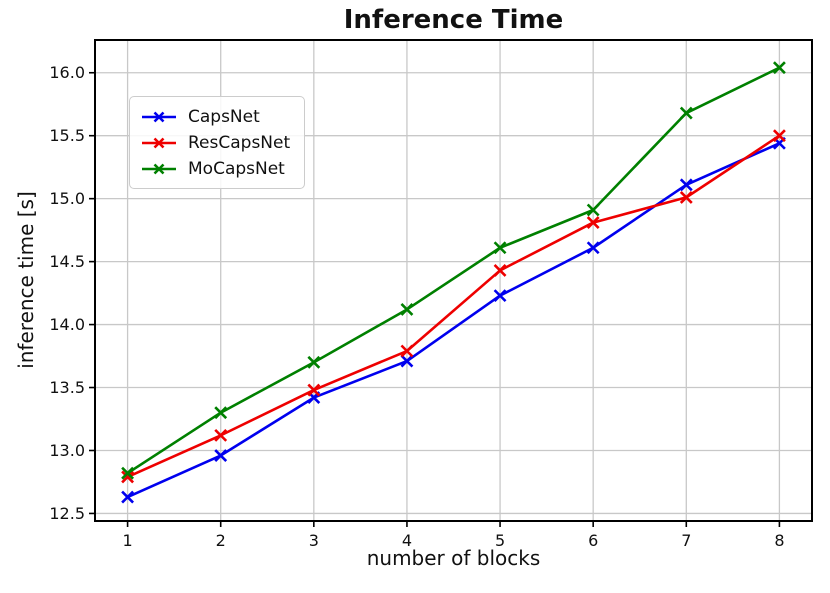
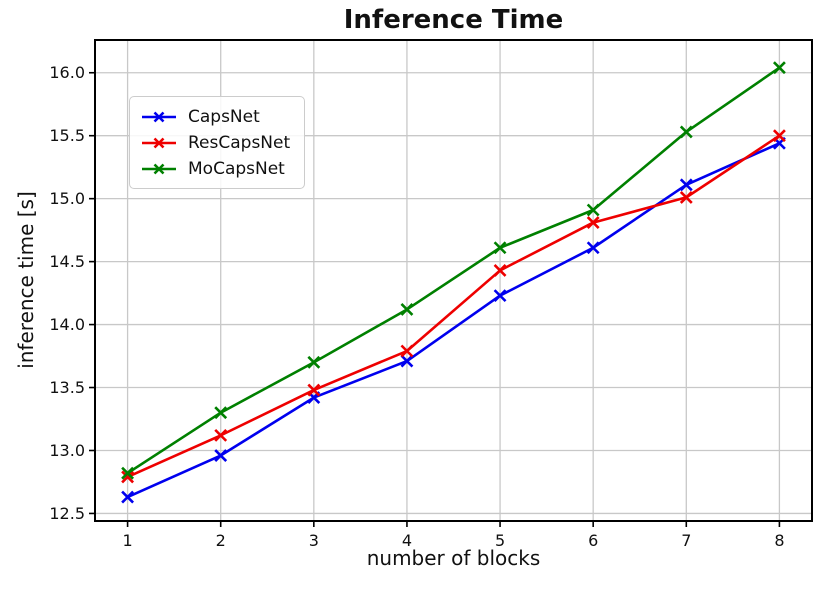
MoCapsNet/7: 15.68 -> 15.53
